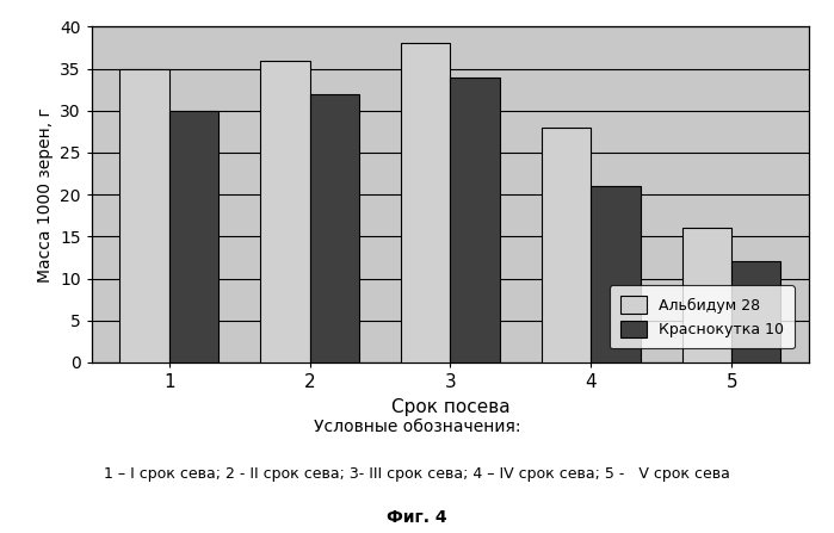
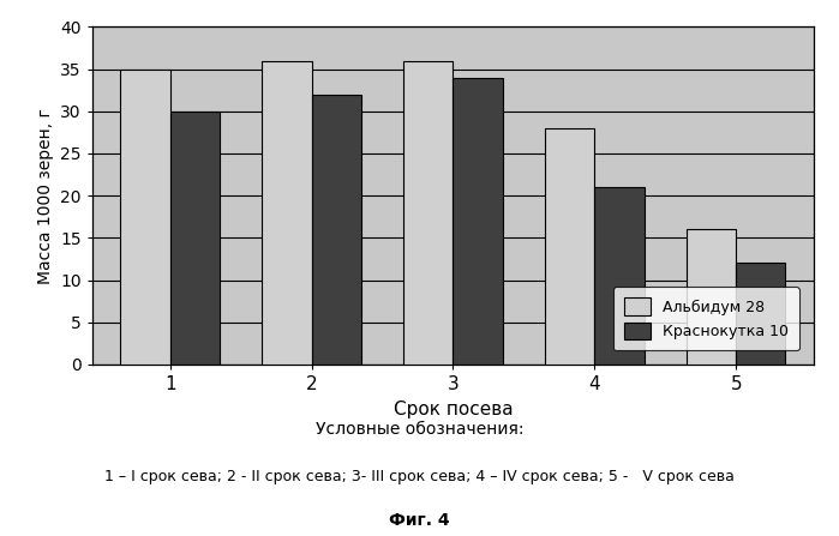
Альбидум 28/3: 38 -> 36
